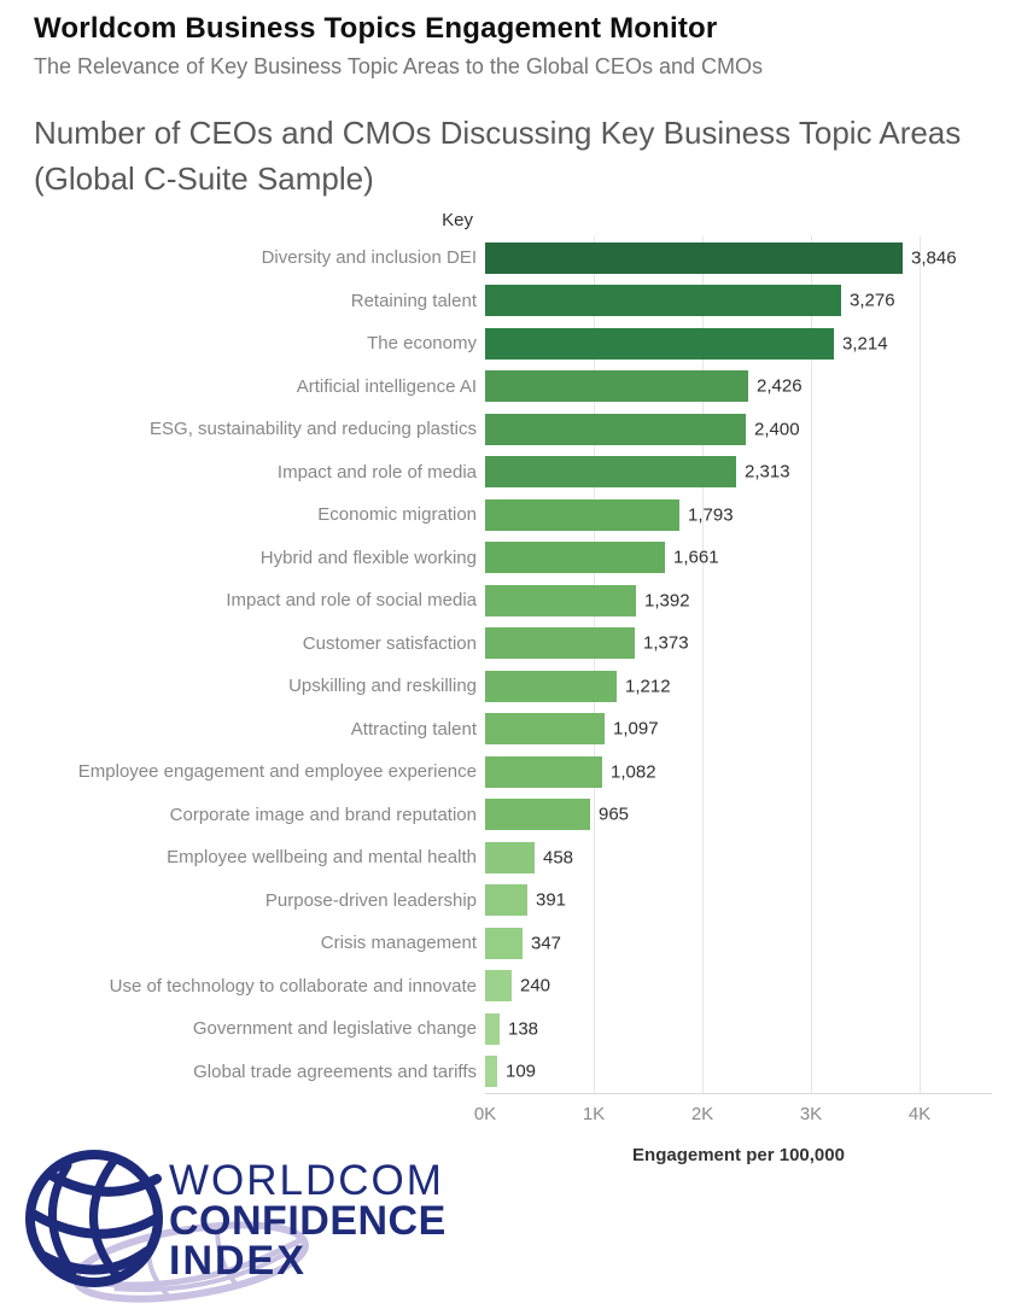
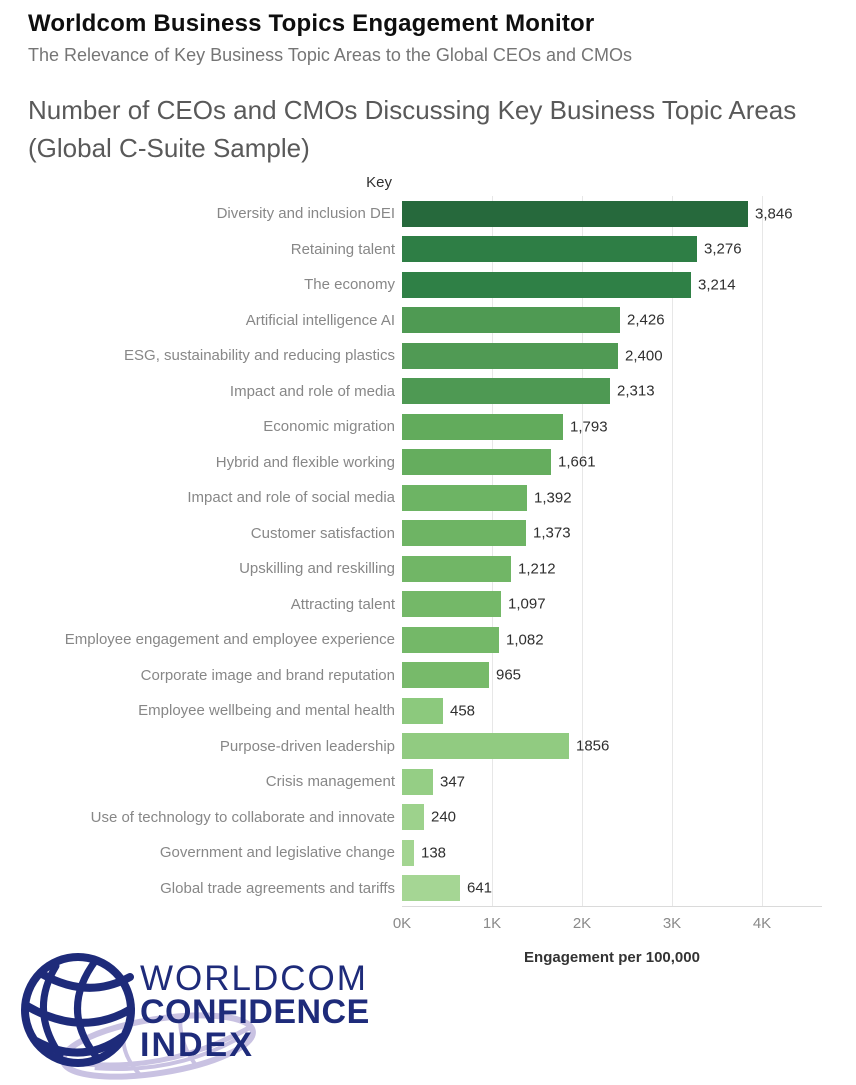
Purpose-driven leadership: 391 -> 1856
Global trade agreements and tariffs: 109 -> 641
